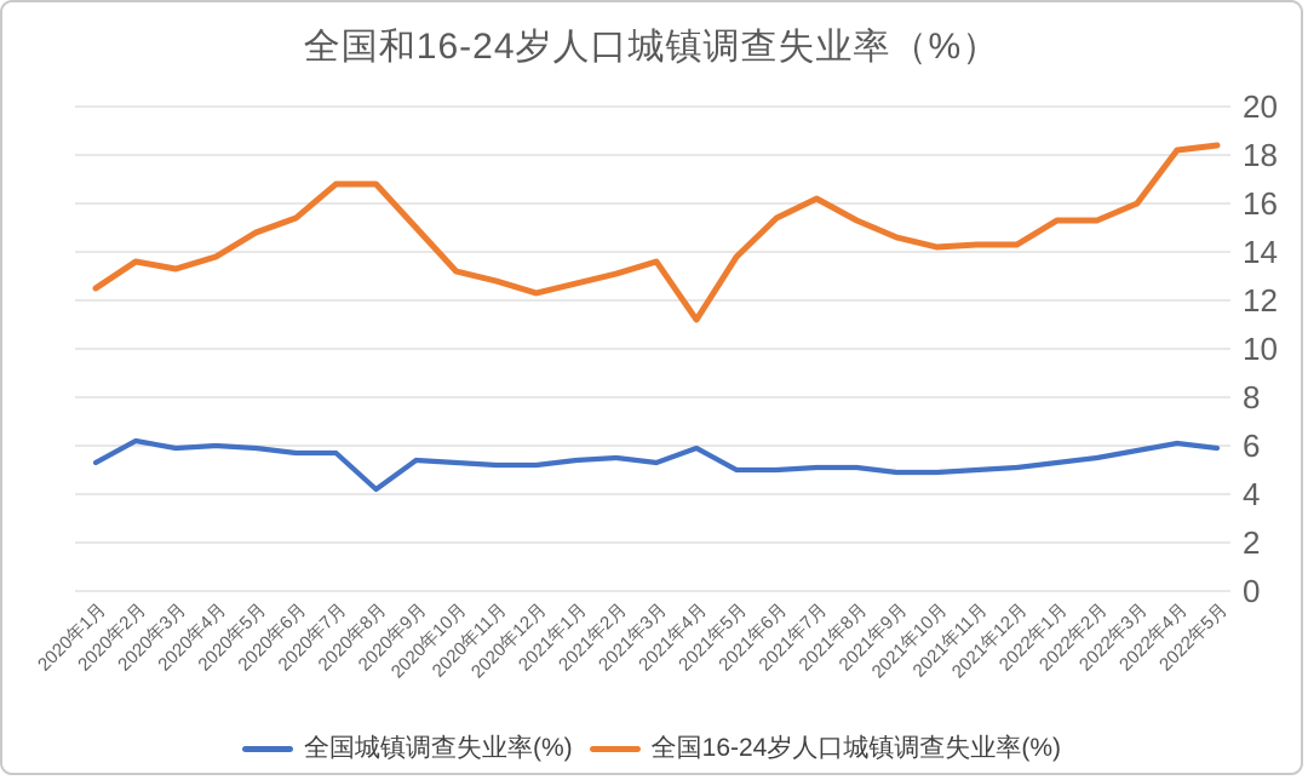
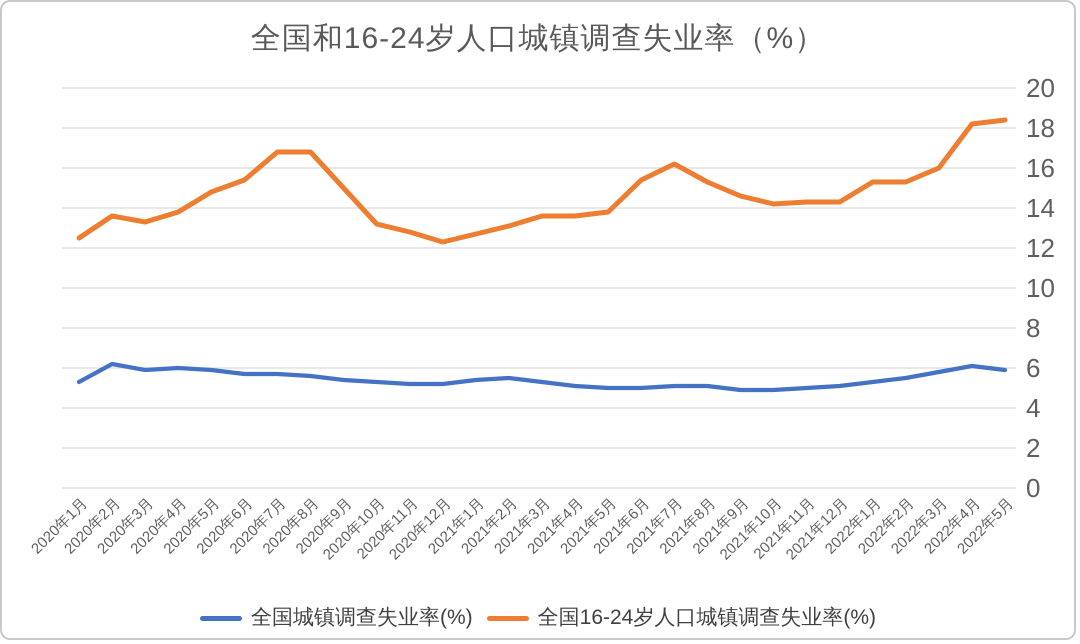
全国城镇调查失业率(%)/2020年8月: 4.2 -> 5.6
全国城镇调查失业率(%)/2021年4月: 5.9 -> 5.1
全国16-24岁人口城镇调查失业率(%)/2021年4月: 11.2 -> 13.6
